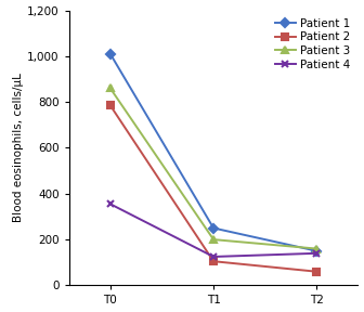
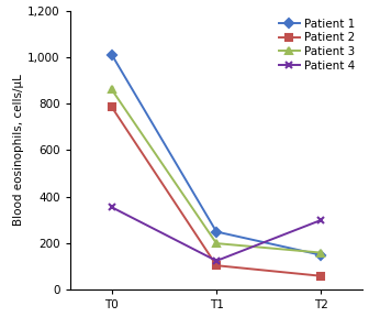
Patient 4/T2: 140 -> 300
